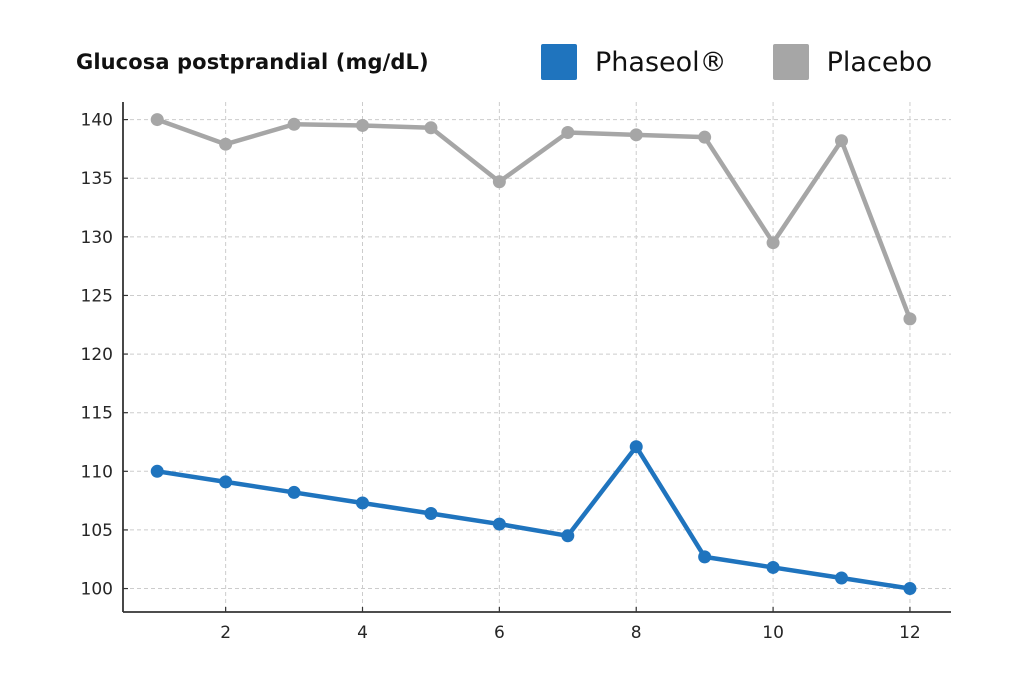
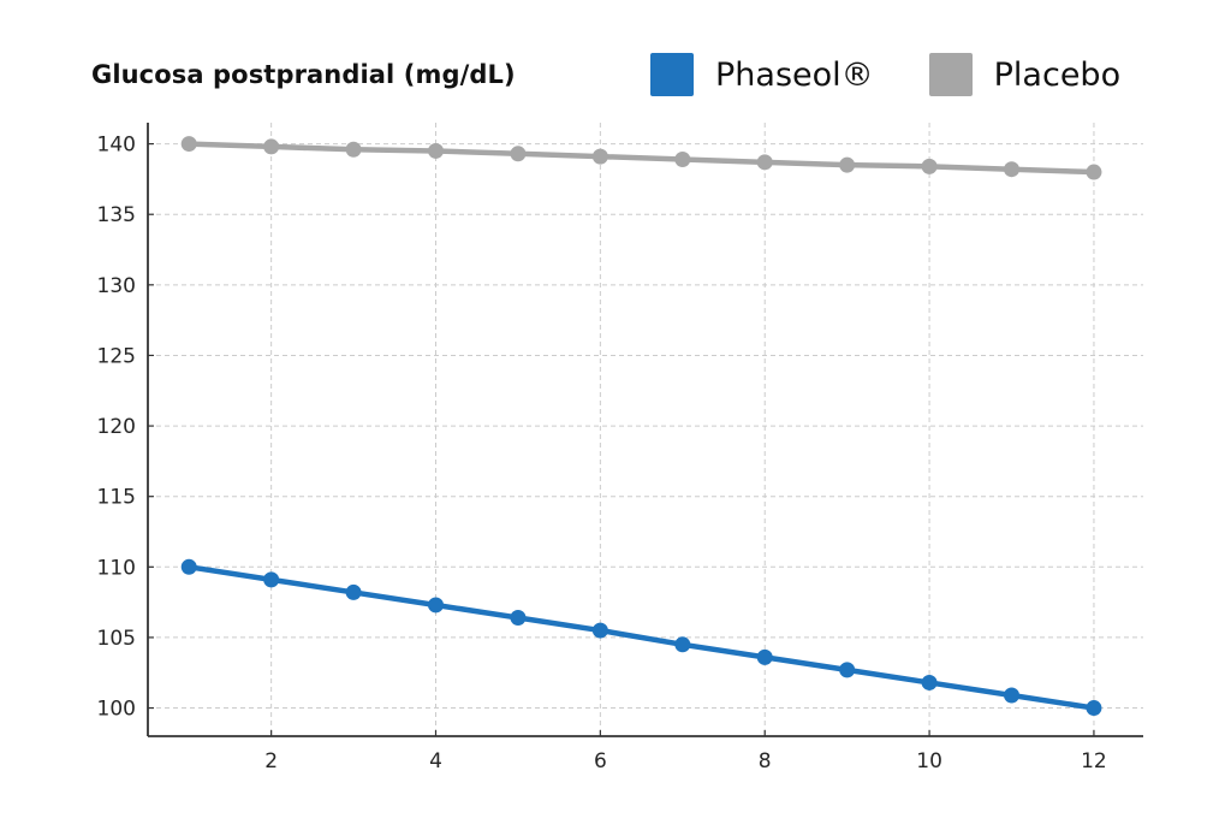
Placebo/2: 137.9 -> 139.8
Placebo/6: 134.7 -> 139.1
Phaseol®/8: 112.1 -> 103.6
Placebo/10: 129.5 -> 138.4
Placebo/12: 123.0 -> 138.0
